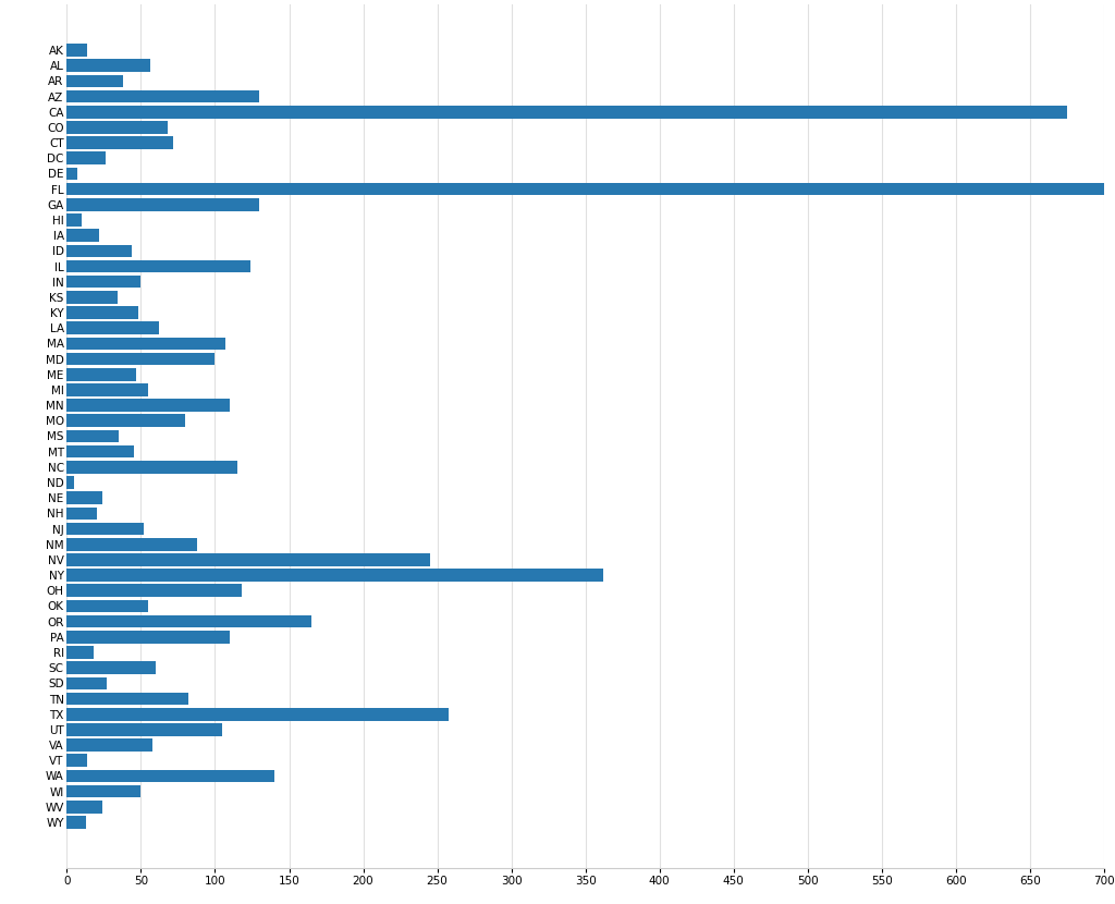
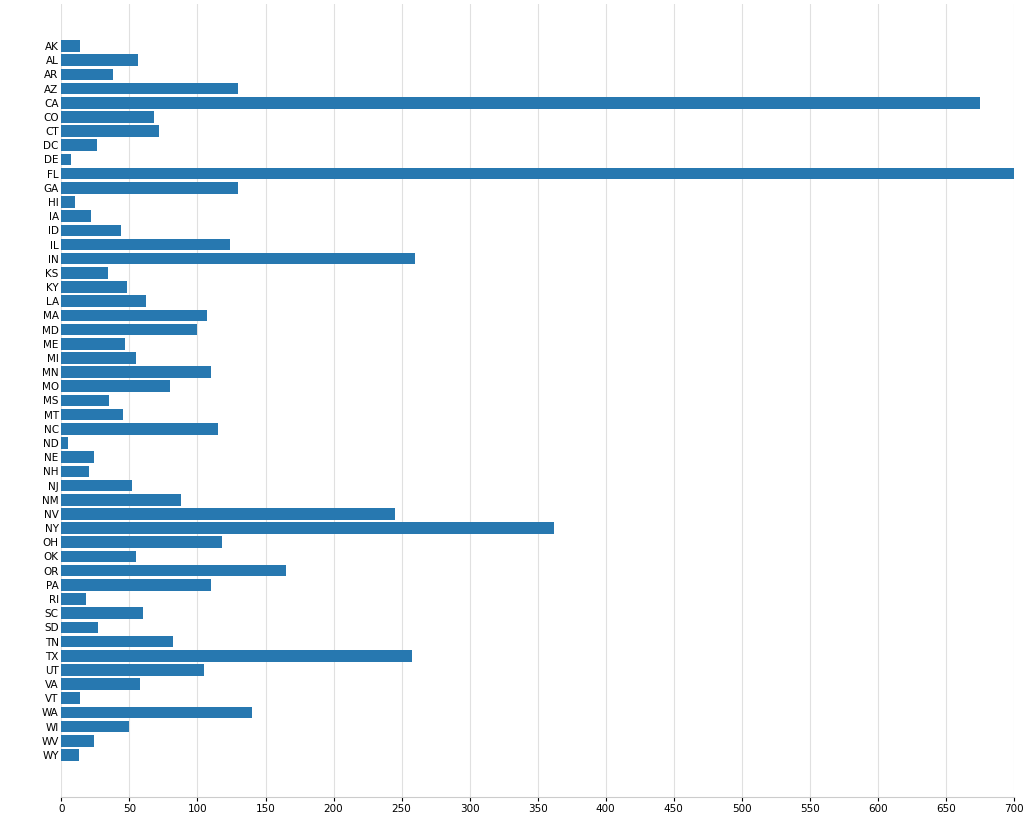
IN: 50 -> 260
